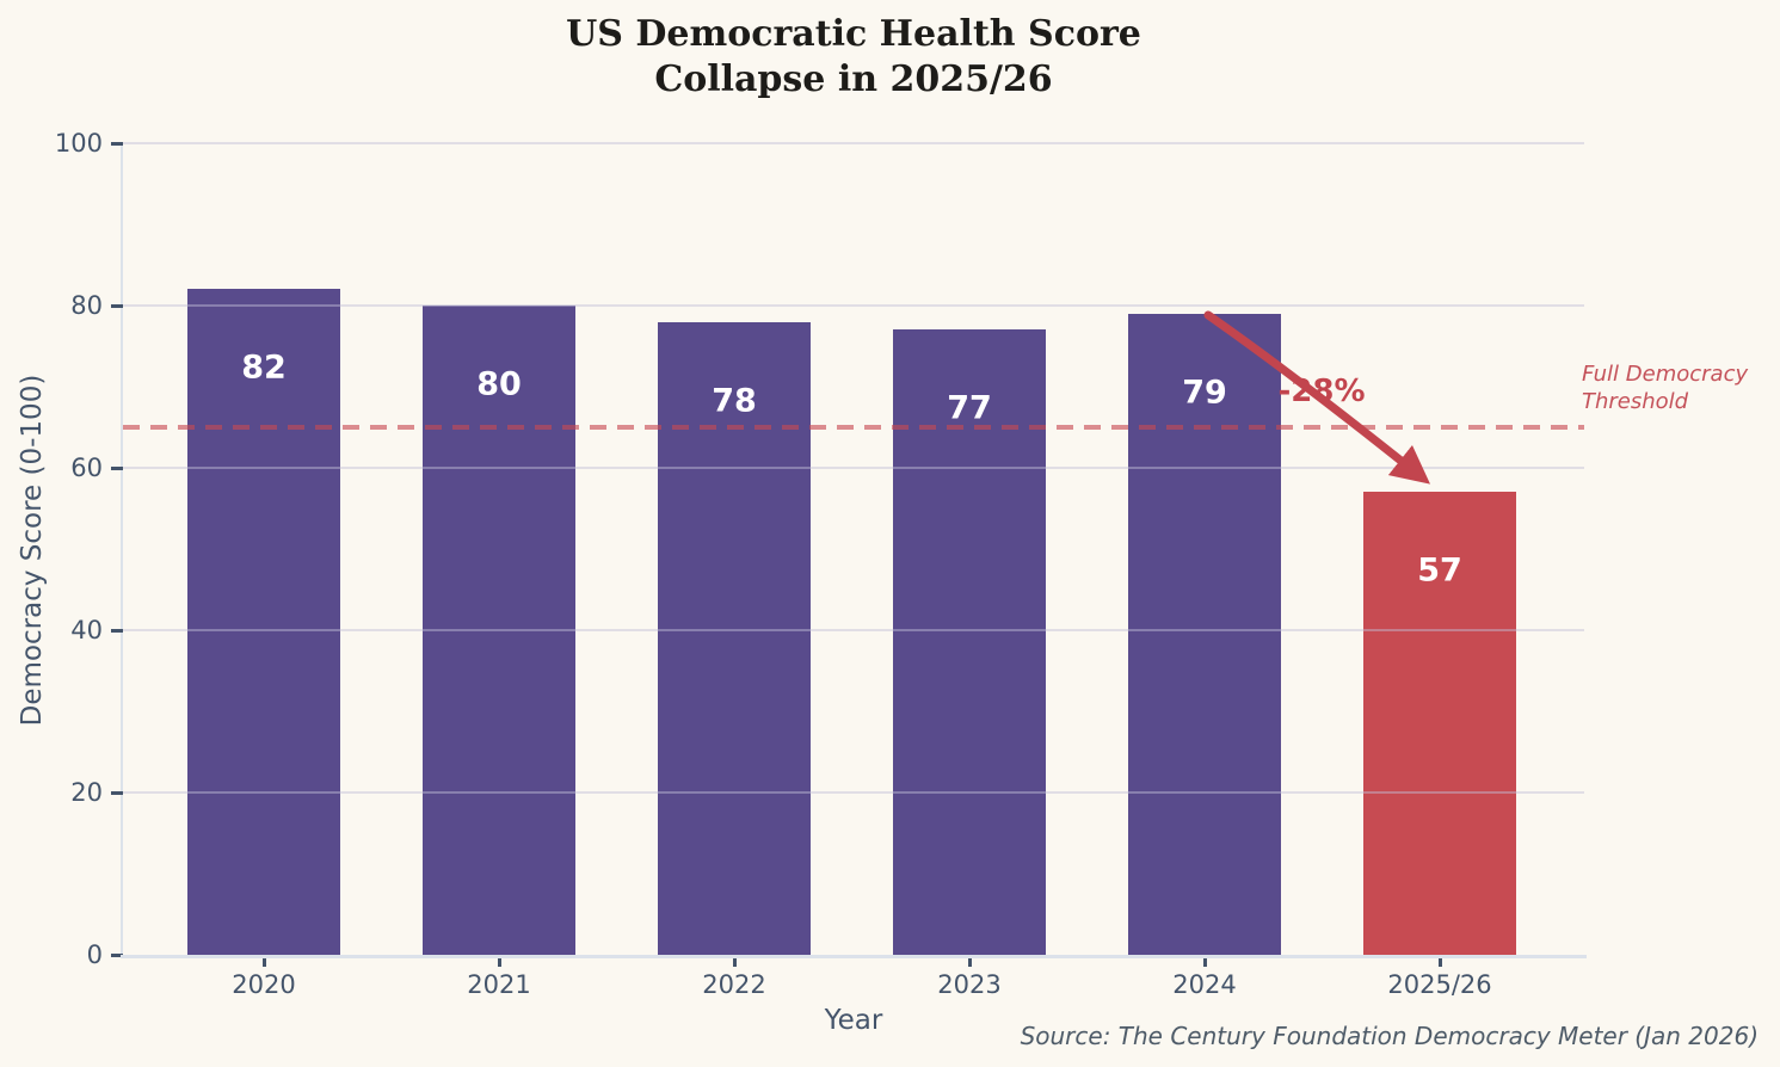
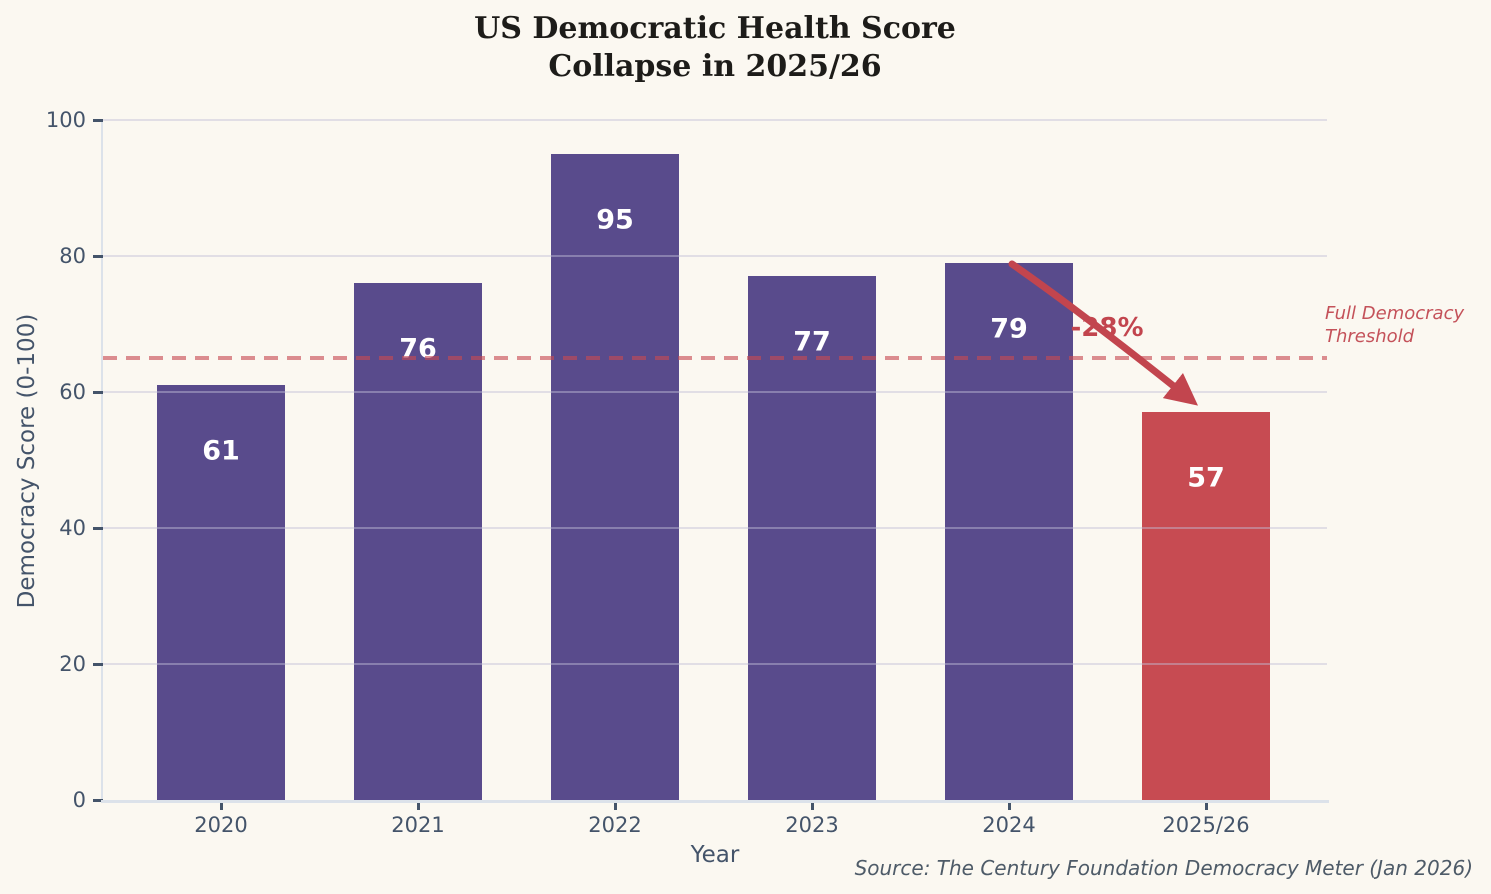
2020: 82 -> 61
2021: 80 -> 76
2022: 78 -> 95
